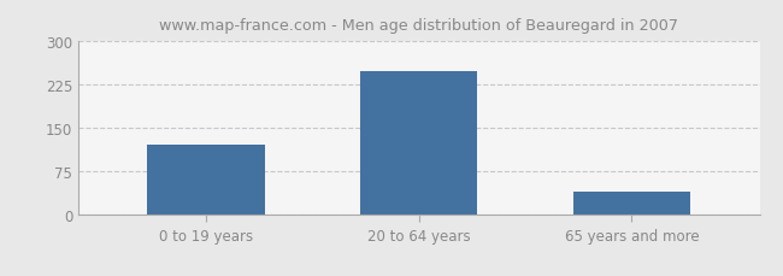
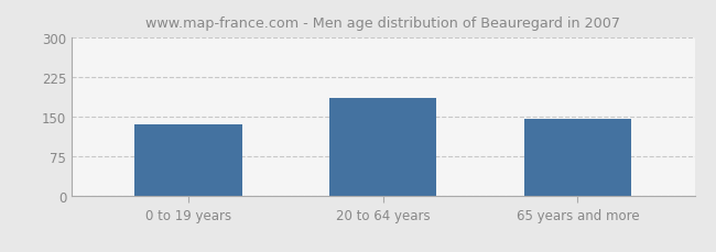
0 to 19 years: 120 -> 135
20 to 64 years: 248 -> 185
65 years and more: 40 -> 145
